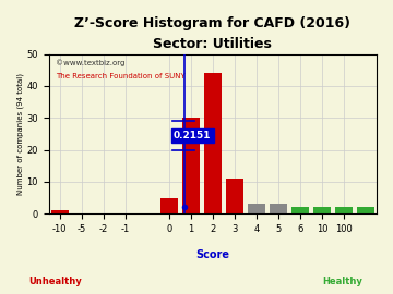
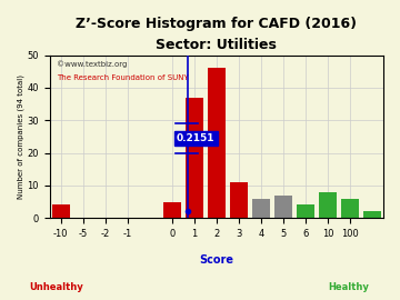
-10: 1 -> 4
1: 30 -> 37
2: 44 -> 46
4: 3 -> 6
5: 3 -> 7
6: 2 -> 4
10: 2 -> 8
100: 2 -> 6
